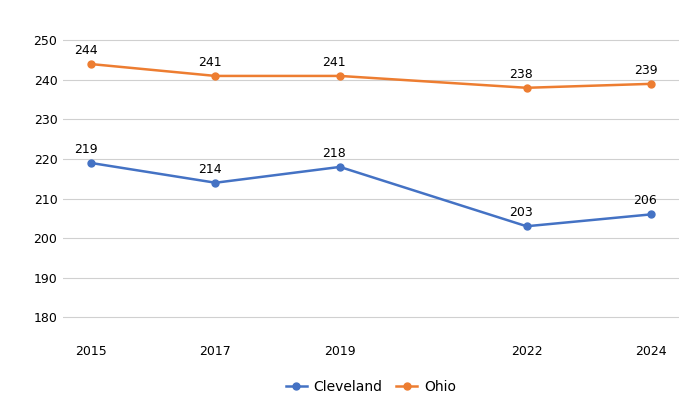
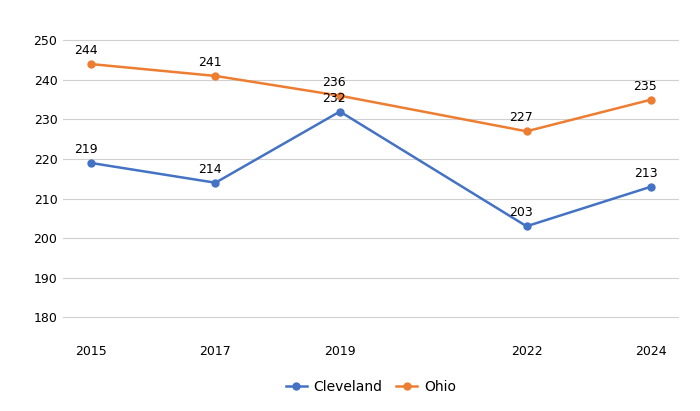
Cleveland/2019: 218 -> 232
Ohio/2019: 241 -> 236
Ohio/2022: 238 -> 227
Cleveland/2024: 206 -> 213
Ohio/2024: 239 -> 235
